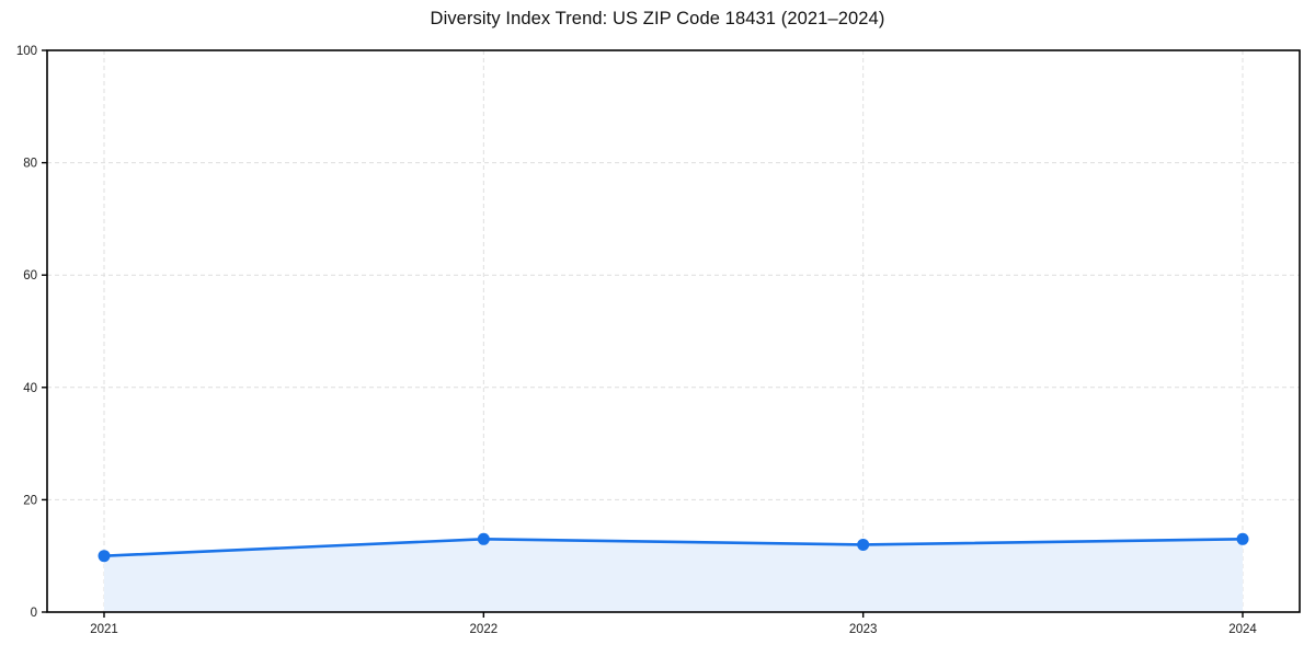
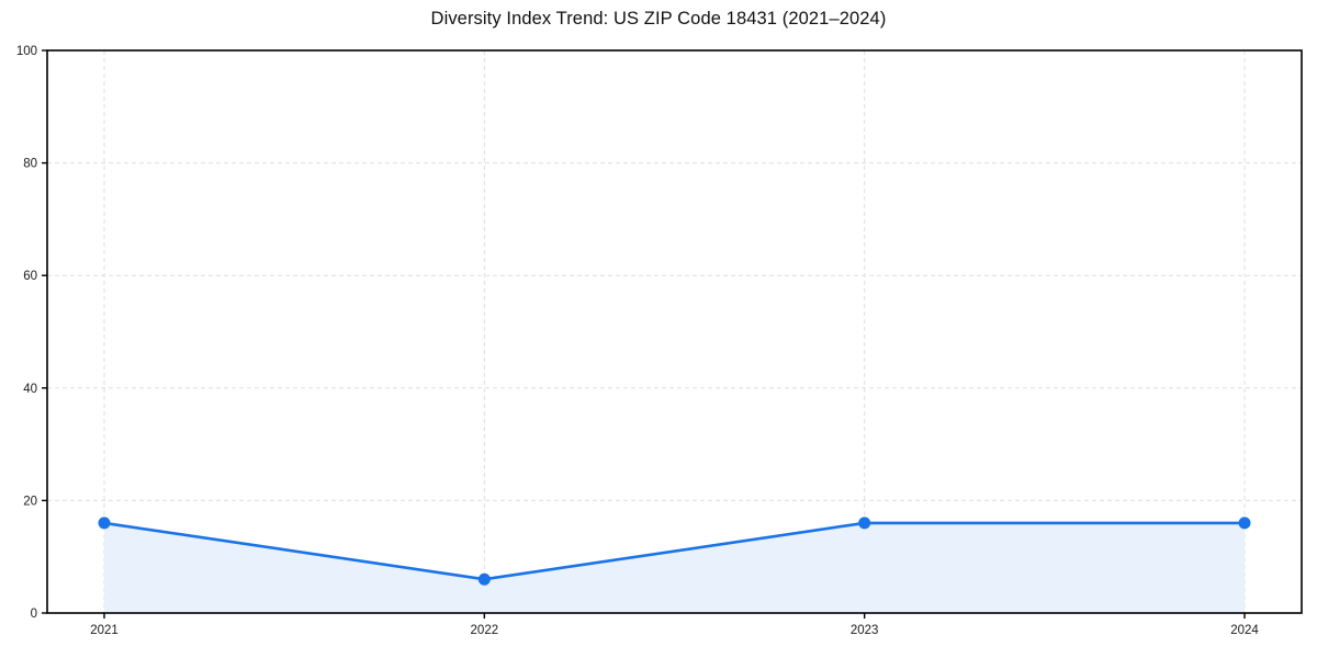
2021: 10 -> 16
2022: 13 -> 6
2023: 12 -> 16
2024: 13 -> 16
